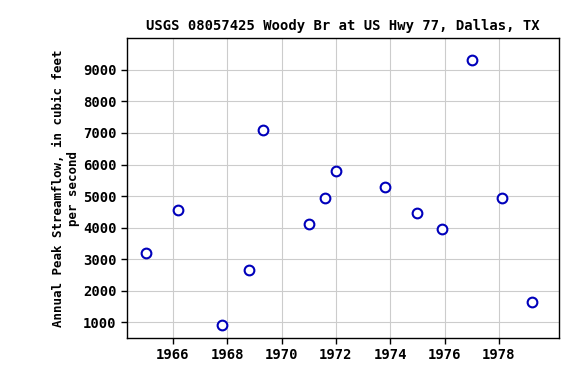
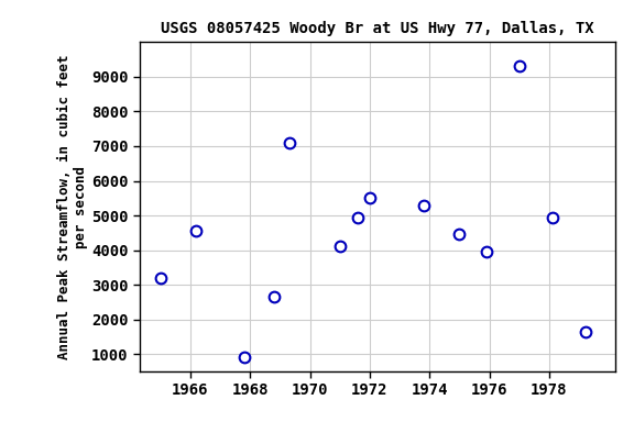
1972: 5800 -> 5500
